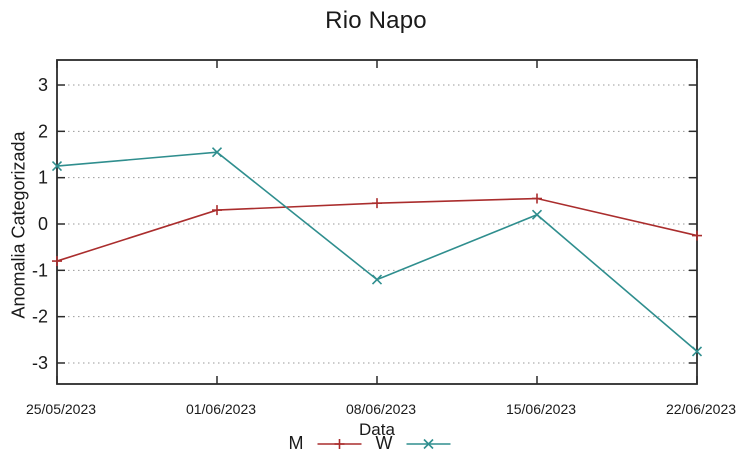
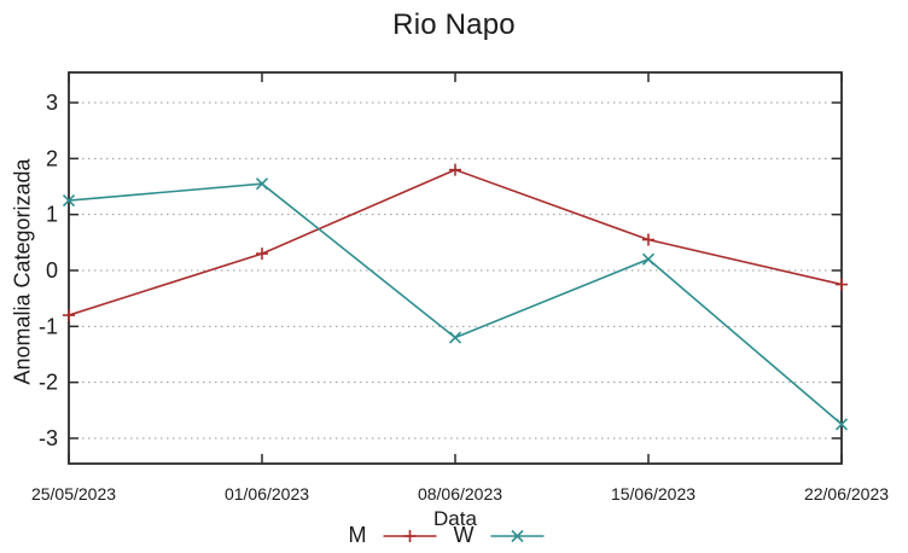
M/08/06/2023: 0.5 -> 1.8
